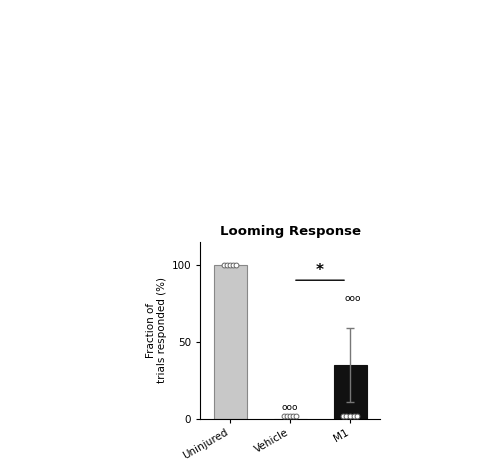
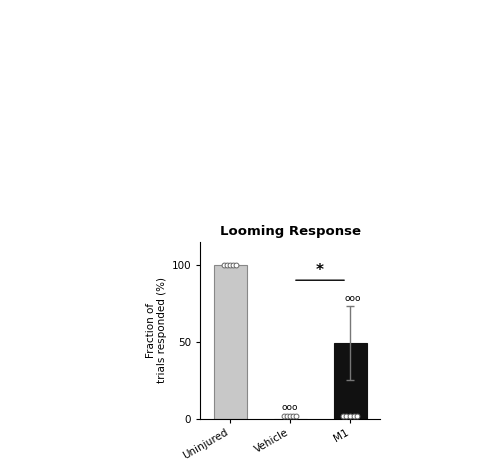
M1: 35 -> 49
